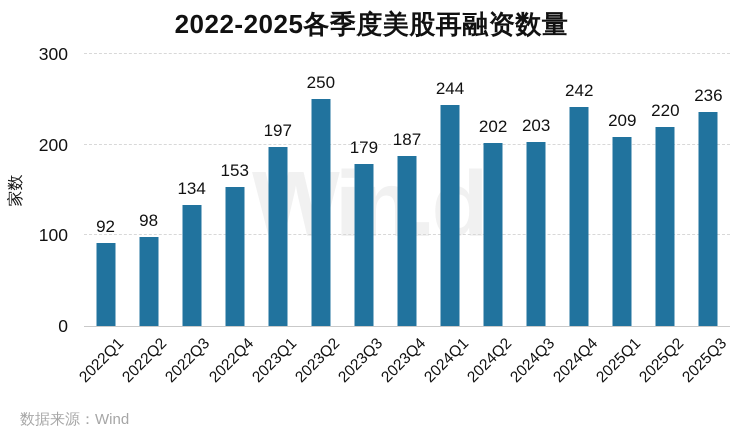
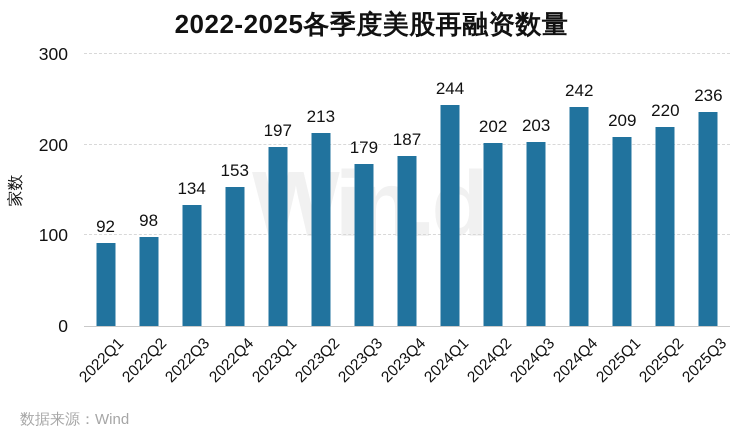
2023Q2: 250 -> 213
